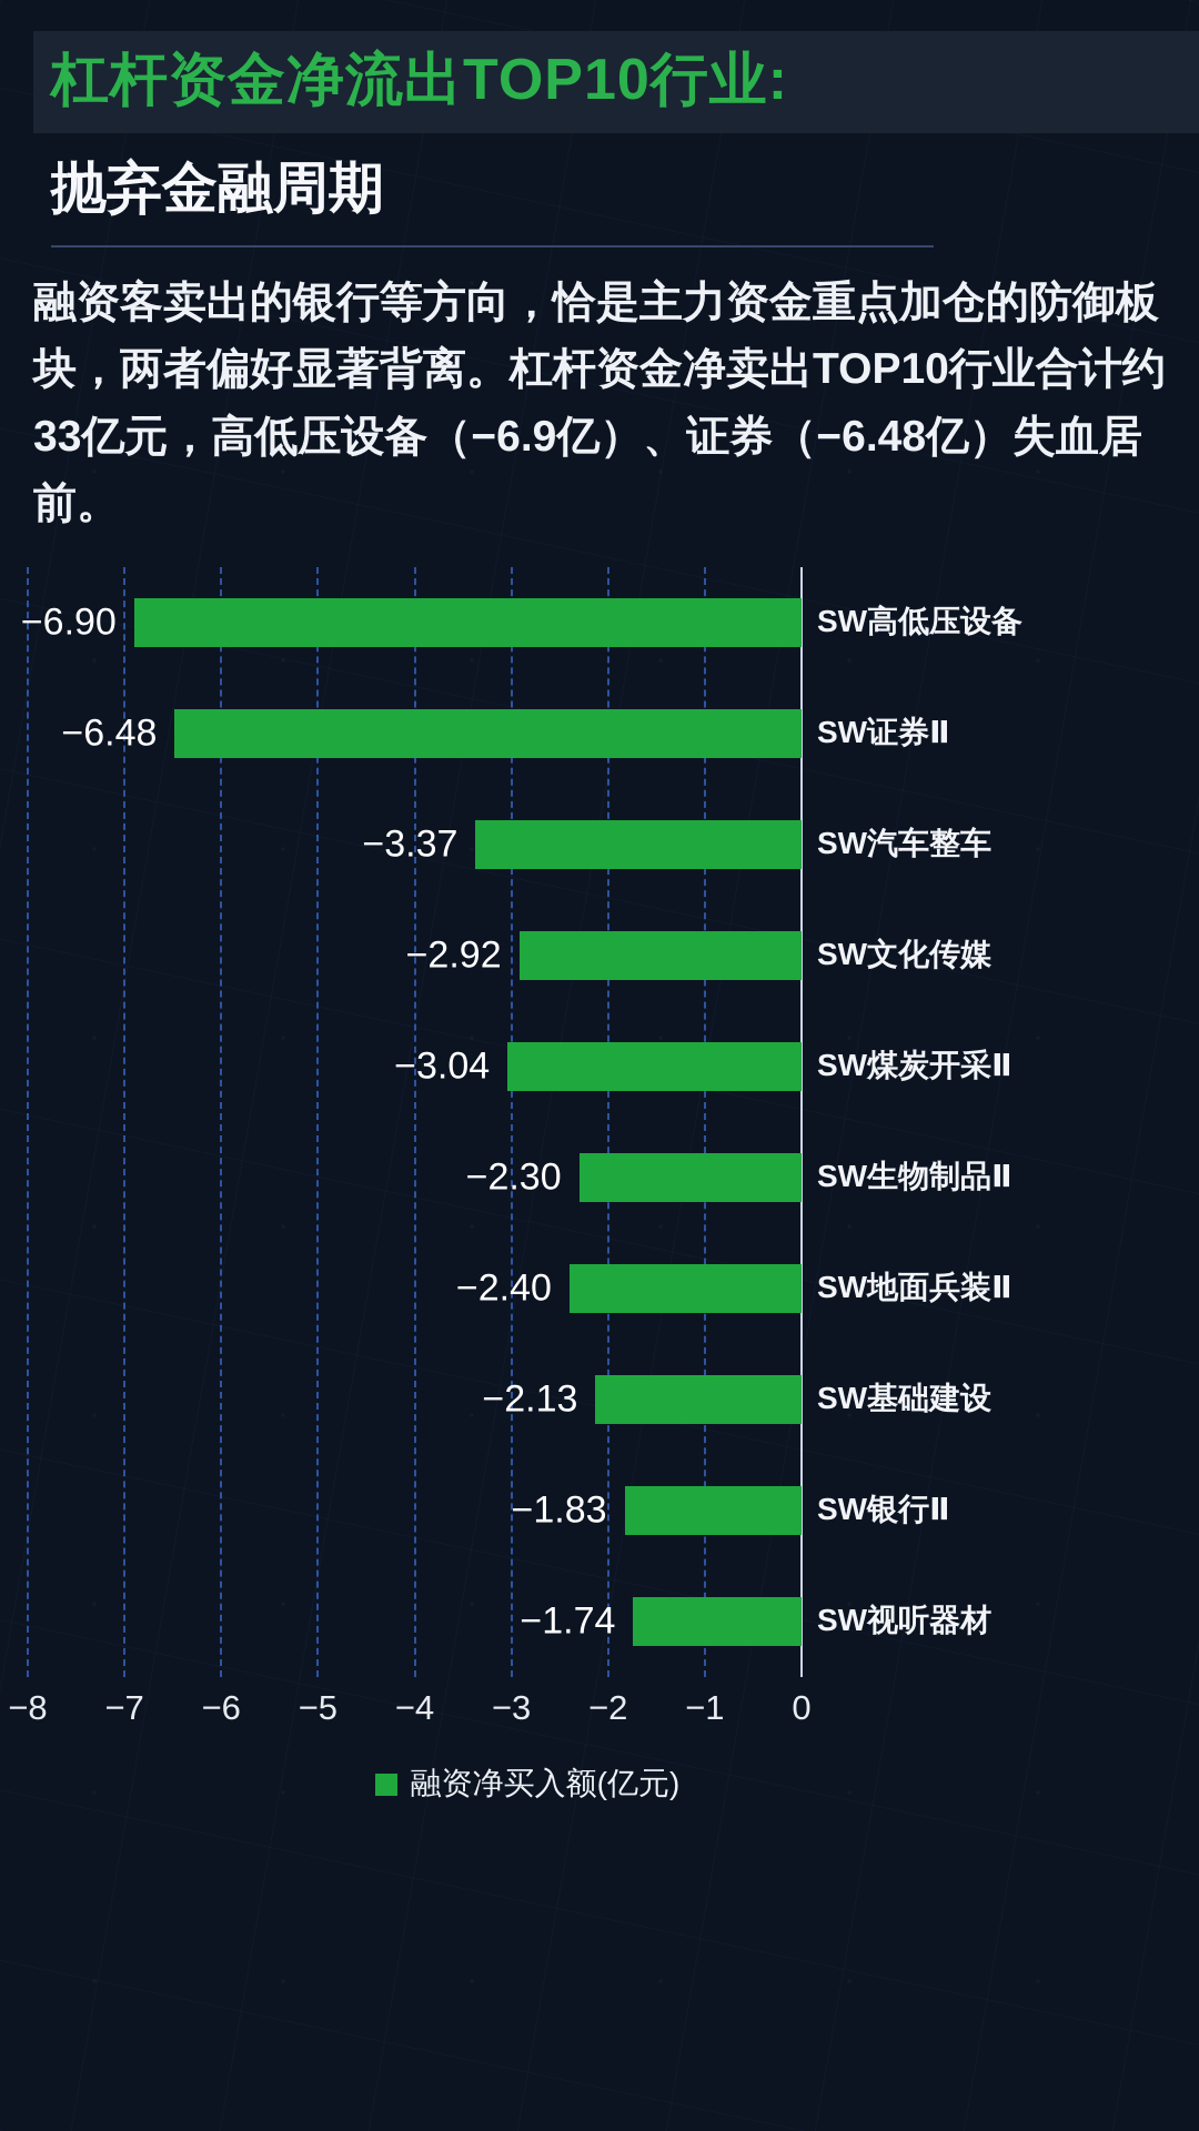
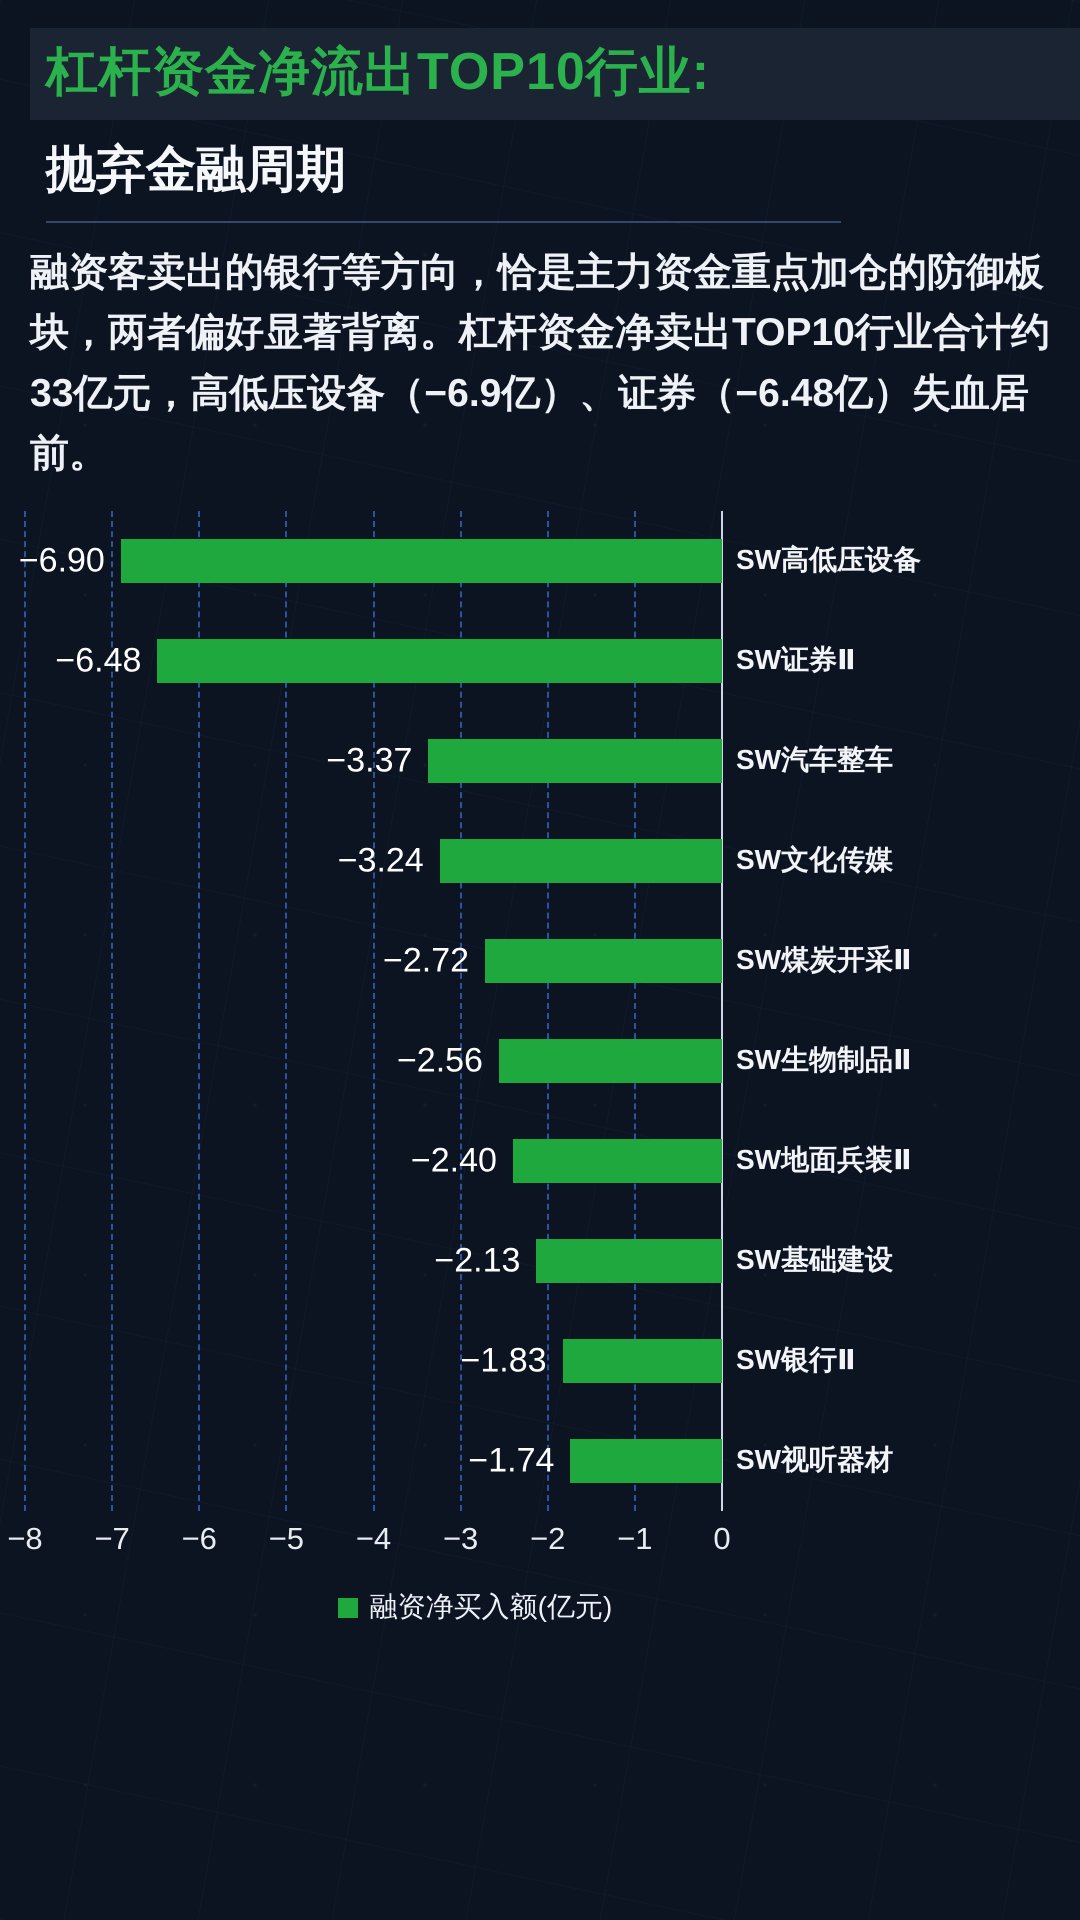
SW文化传媒: −2.92 -> −3.24
SW煤炭开采Ⅱ: −3.04 -> −2.72
SW生物制品Ⅱ: −2.30 -> −2.56
